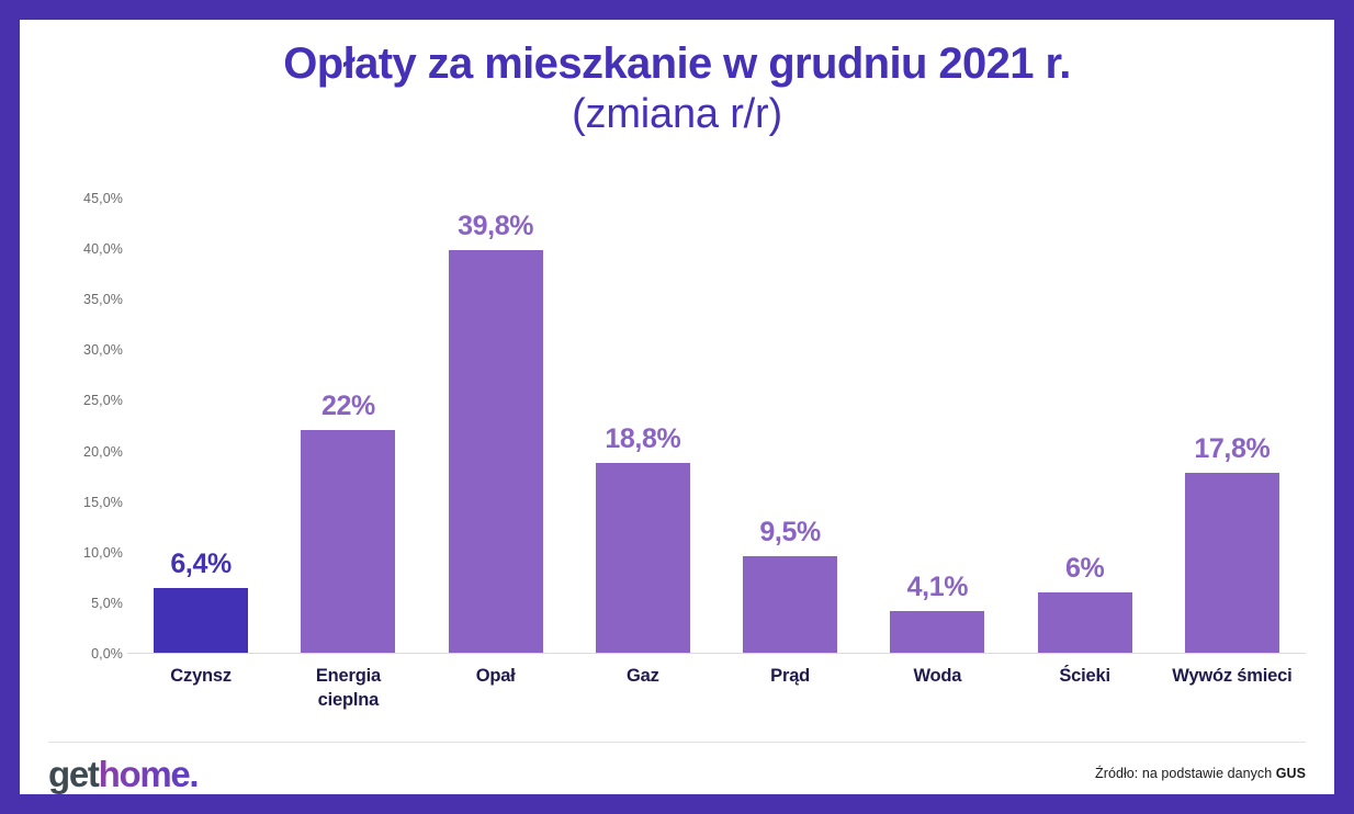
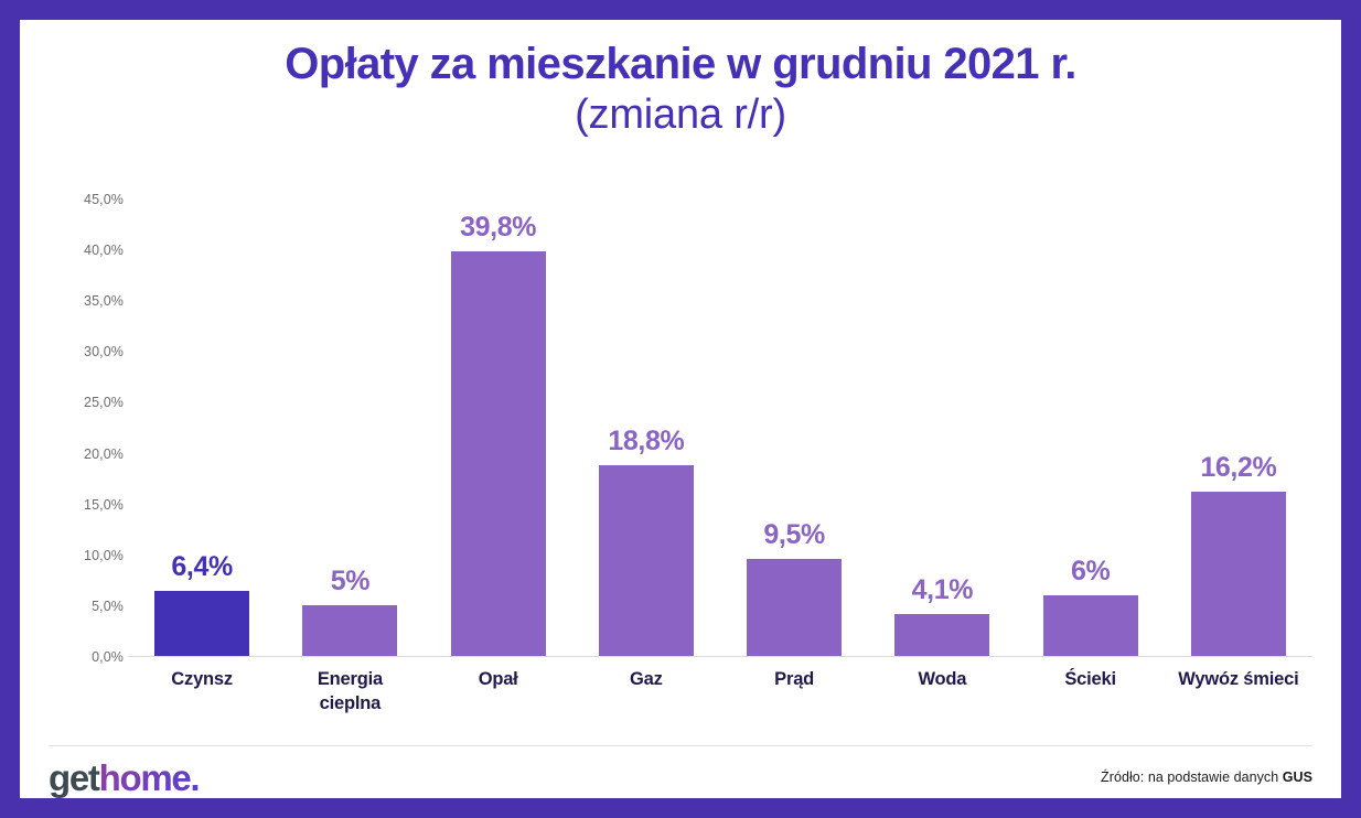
Energia cieplna: 22% -> 5%
Wywóz śmieci: 17,8% -> 16,2%
